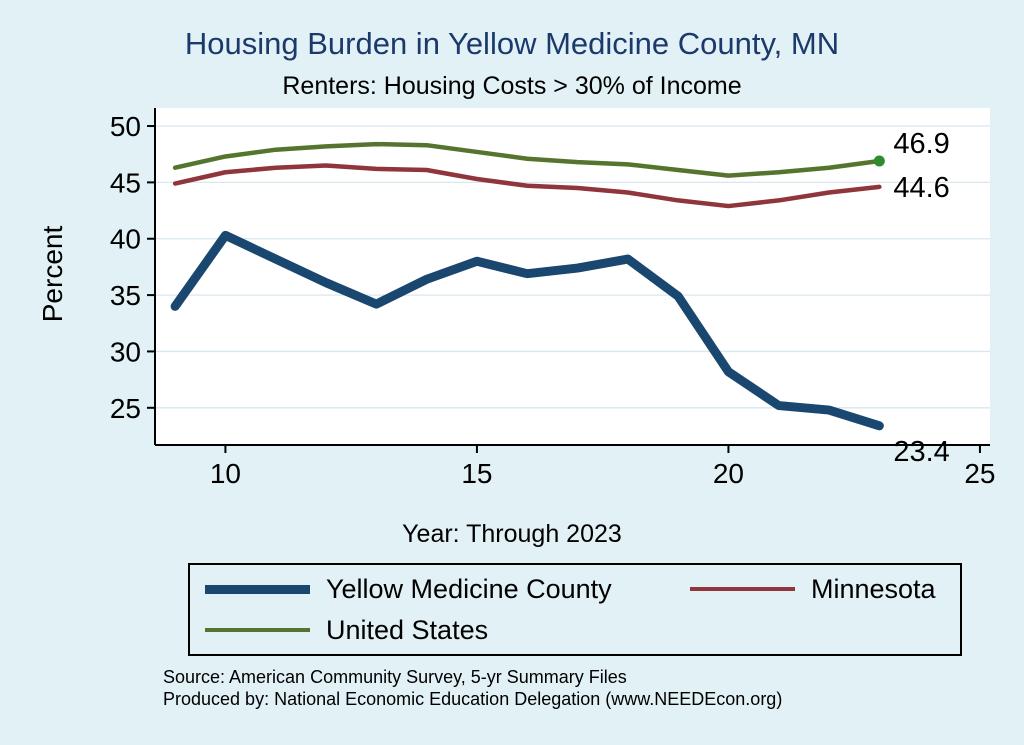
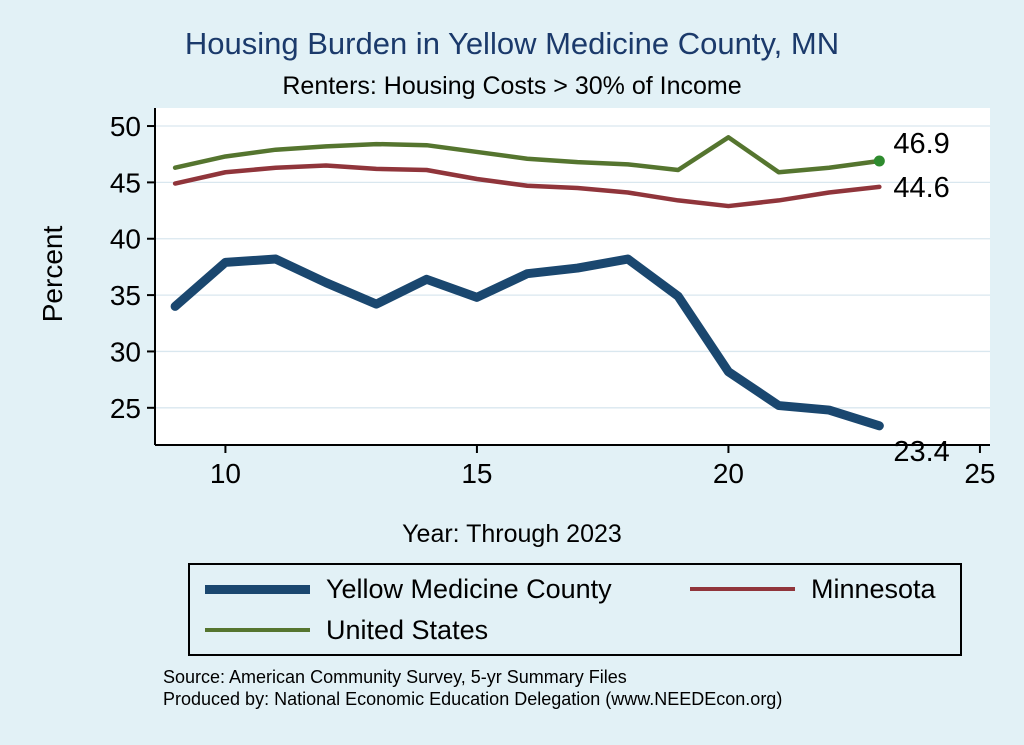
Yellow Medicine County/10: 40.3 -> 37.9
Yellow Medicine County/15: 38.0 -> 34.8
United States/20: 45.6 -> 49.0
